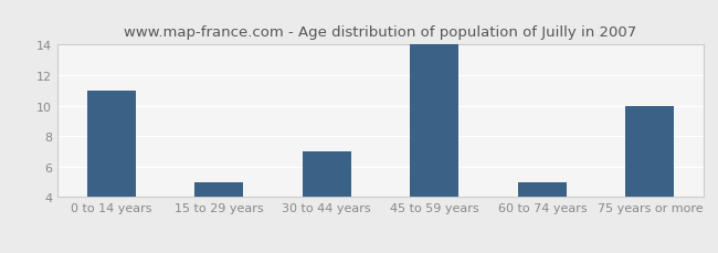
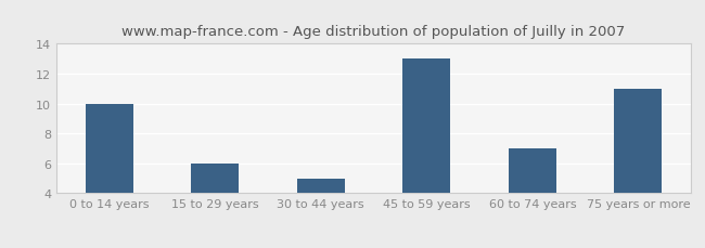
0 to 14 years: 11 -> 10
15 to 29 years: 5 -> 6
30 to 44 years: 7 -> 5
45 to 59 years: 14 -> 13
60 to 74 years: 5 -> 7
75 years or more: 10 -> 11
